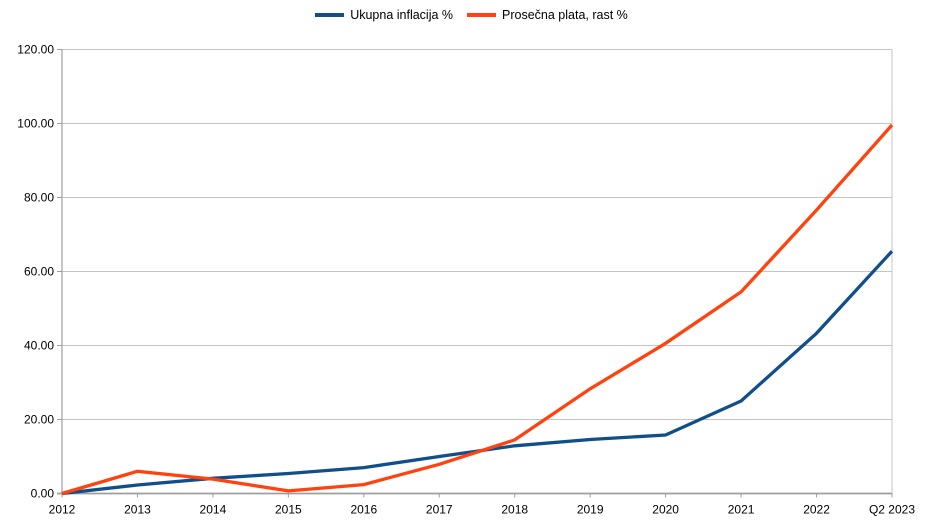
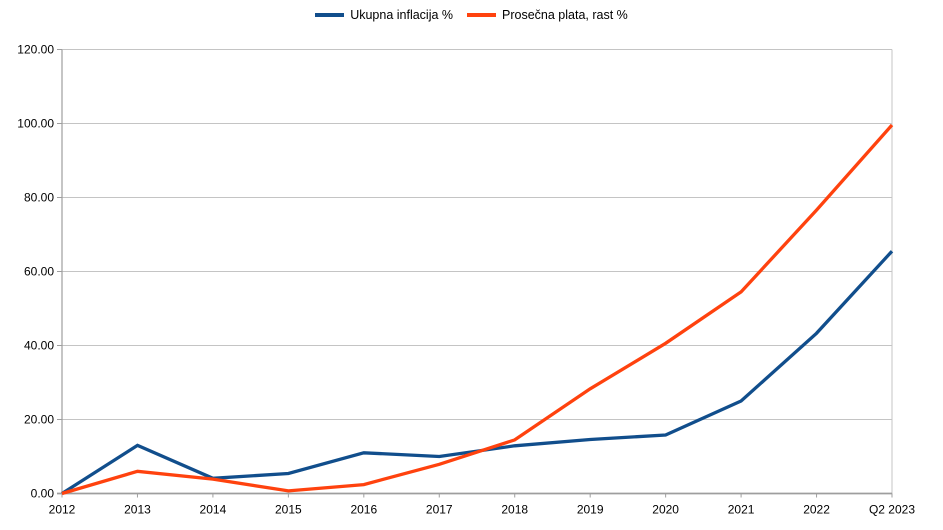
Ukupna inflacija %/2013: 2 -> 13
Ukupna inflacija %/2016: 7 -> 11
